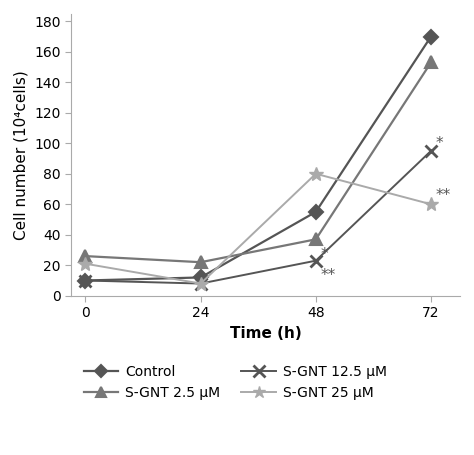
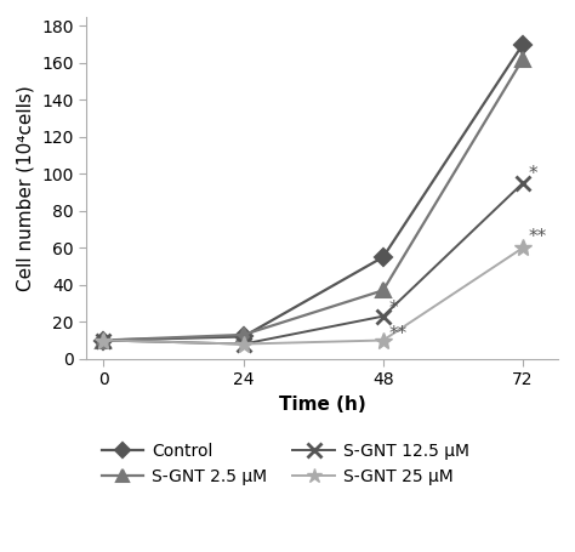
S-GNT 2.5 μM/0: 26 -> 10
S-GNT 25 μM/0: 21 -> 10
S-GNT 2.5 μM/24: 22 -> 13
S-GNT 25 μM/48: 80 -> 10
S-GNT 2.5 μM/72: 153 -> 162
